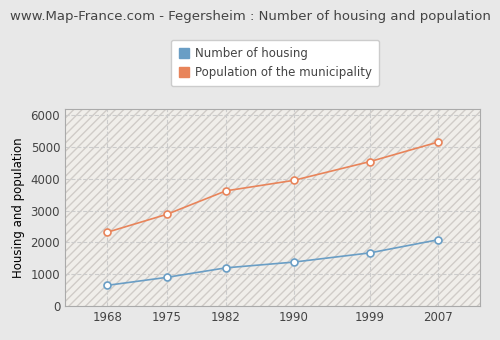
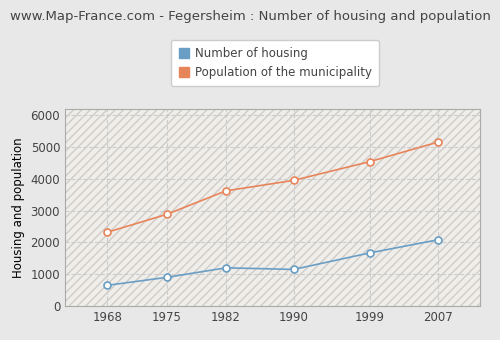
Number of housing/1990: 1380 -> 1150
